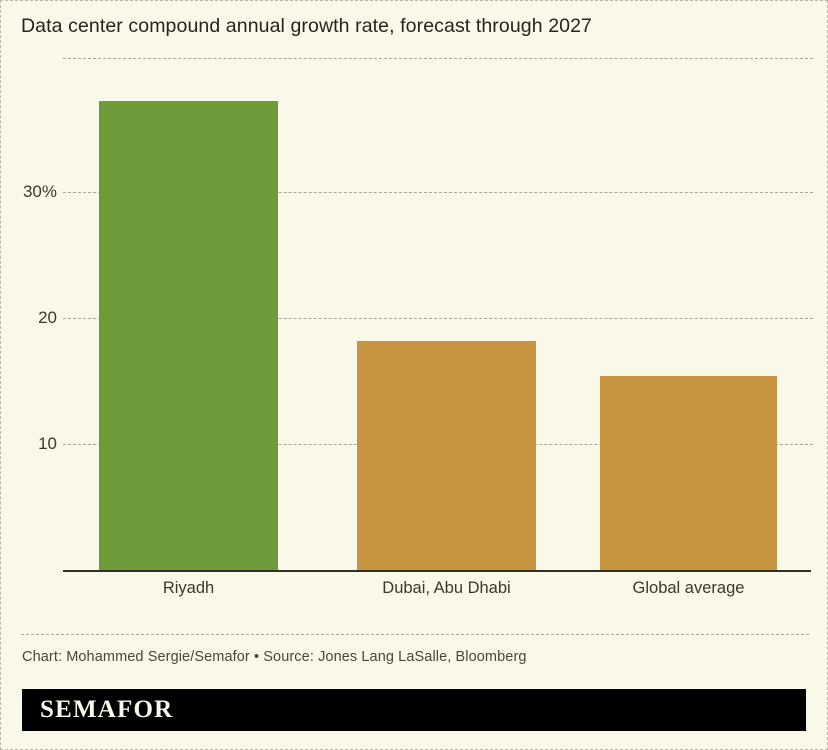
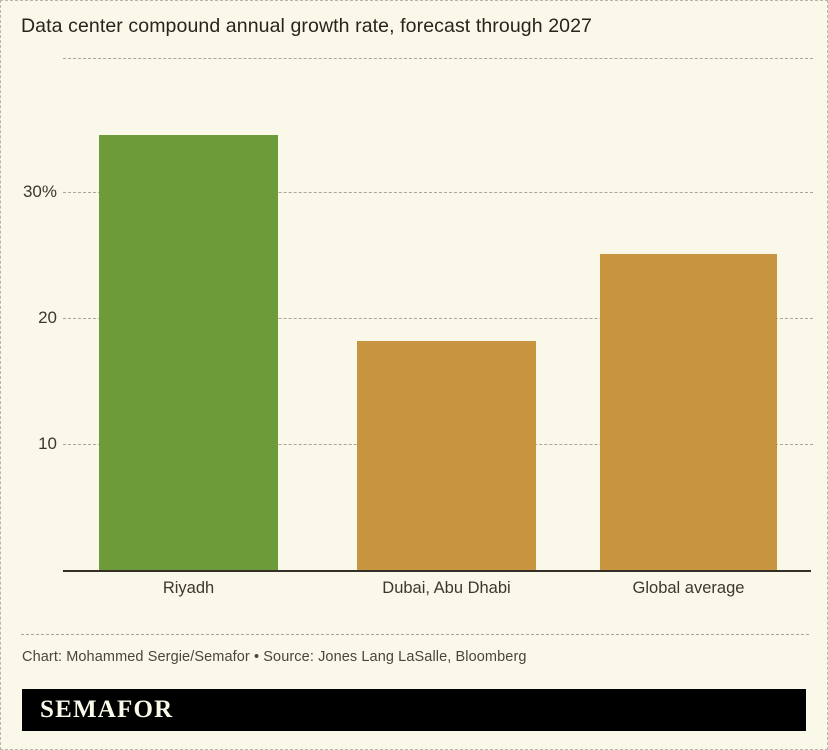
Riyadh: 37.2% -> 34.5%
Global average: 15.4% -> 25.1%
